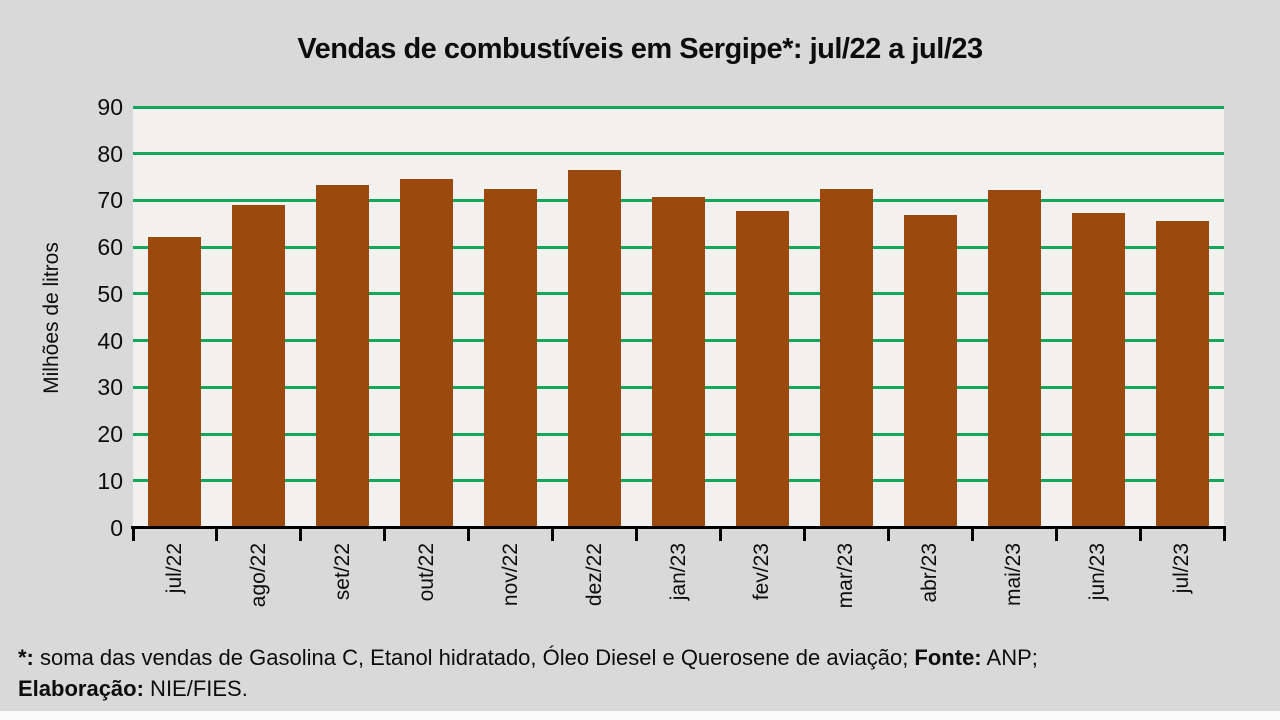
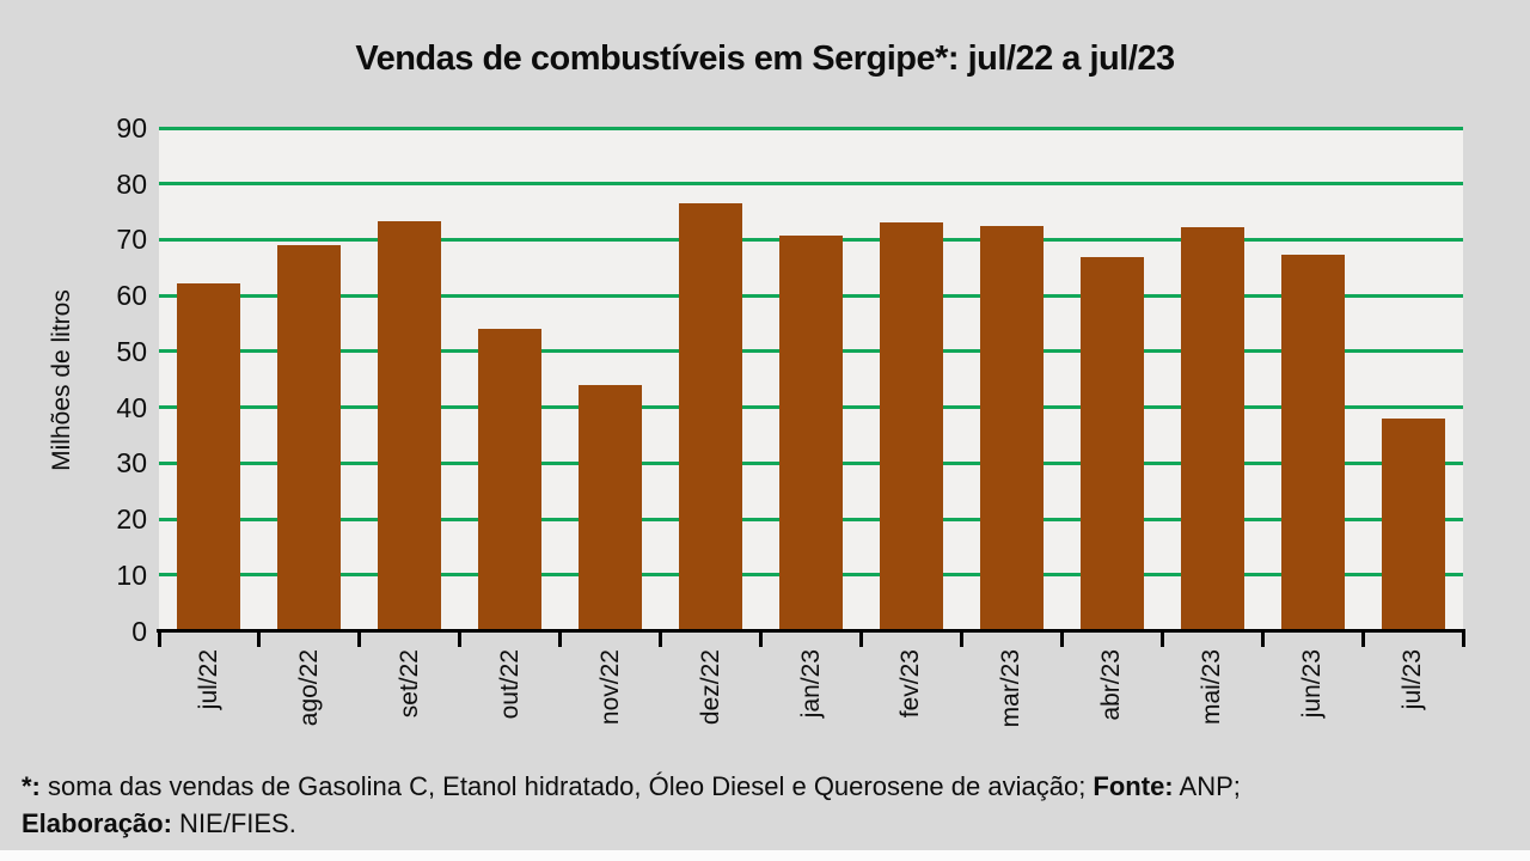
out/22: 74 -> 54
nov/22: 72 -> 44
fev/23: 68 -> 73
jul/23: 66 -> 38
